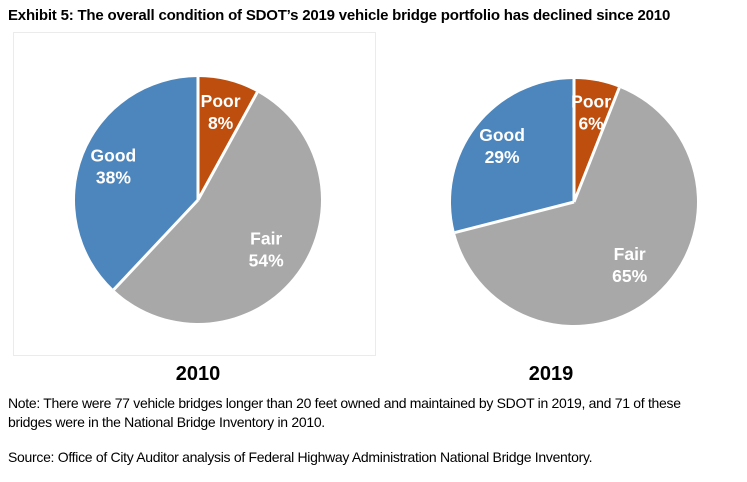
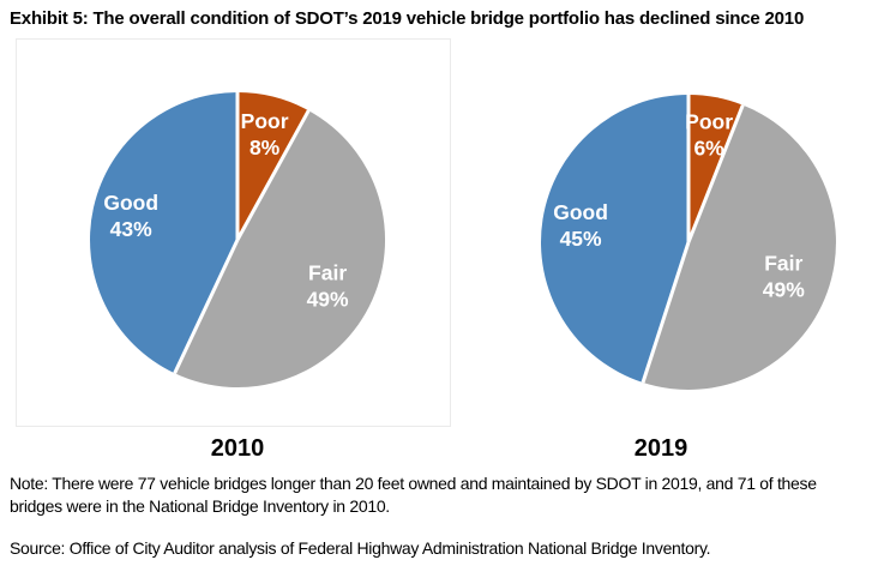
2010/Fair: 54% -> 49%
2010/Good: 38% -> 43%
2019/Fair: 65% -> 49%
2019/Good: 29% -> 45%
